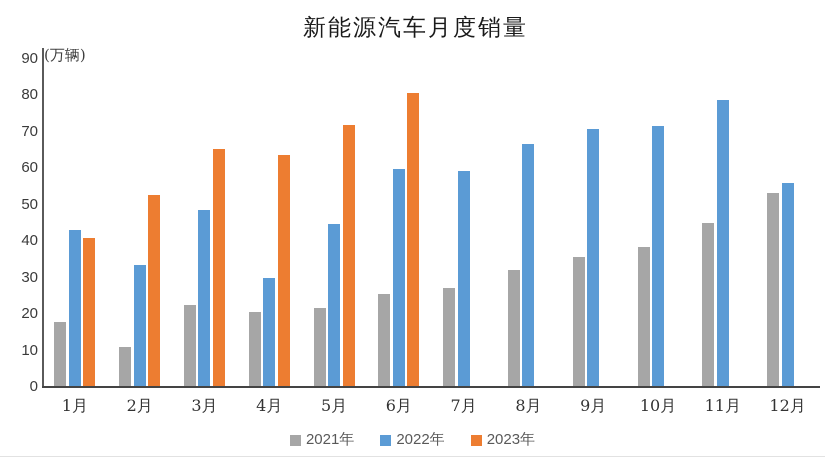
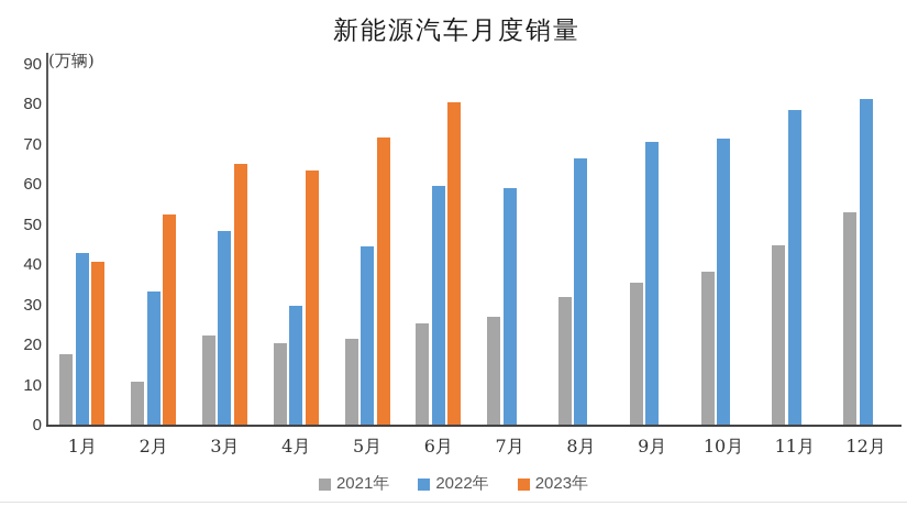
2022年/12月: 56 -> 81
